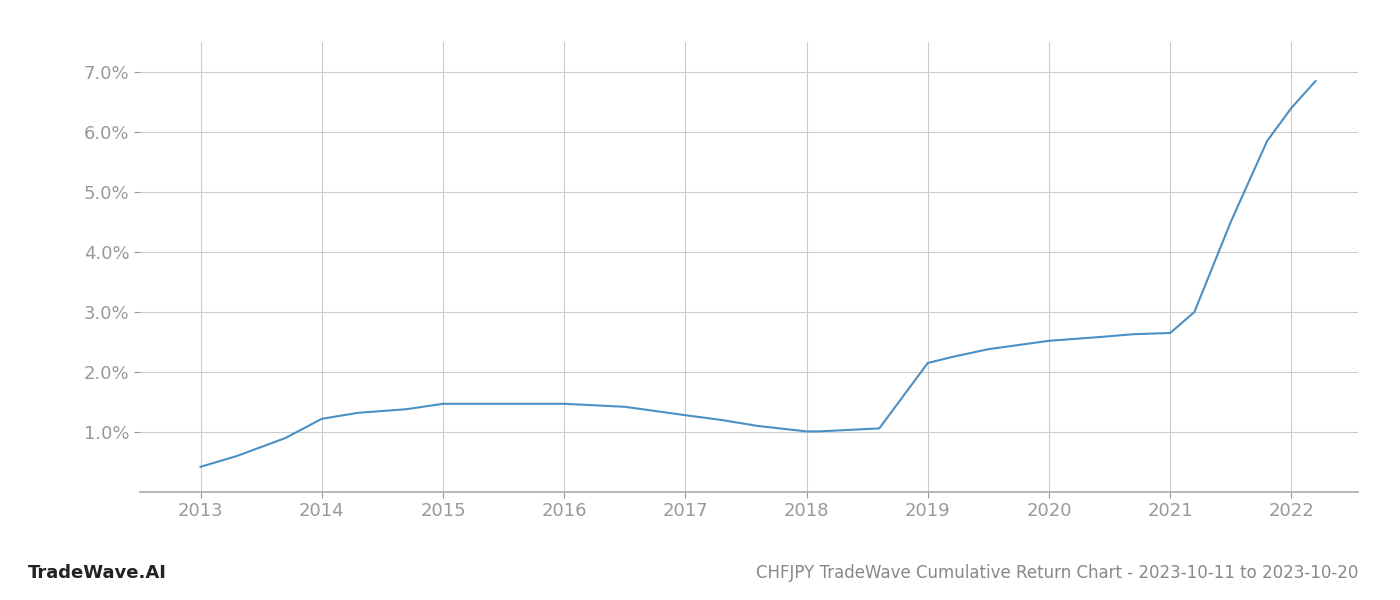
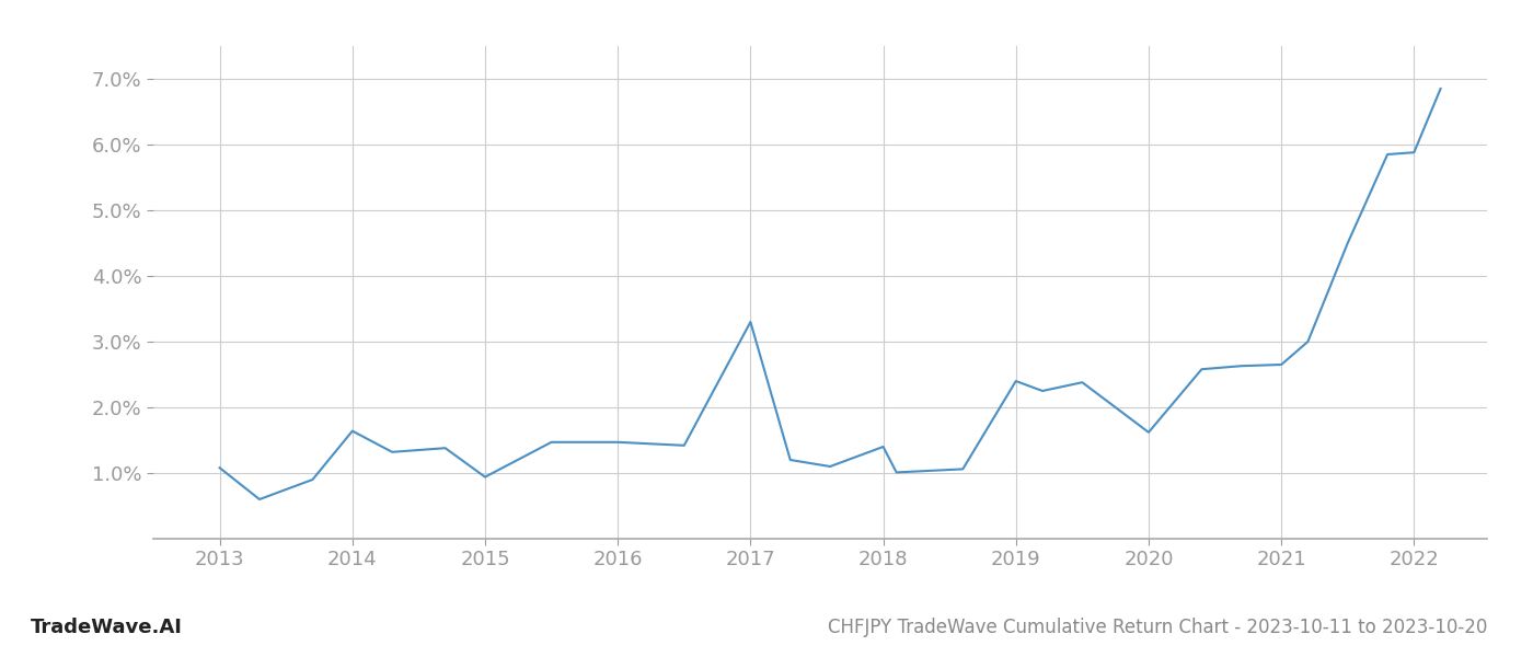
2013: 0.42% -> 1.08%
2014: 1.22% -> 1.64%
2015: 1.47% -> 0.94%
2017: 1.28% -> 3.30%
2018: 1.01% -> 1.40%
2019: 2.15% -> 2.40%
2020: 2.52% -> 1.62%
2022: 6.40% -> 5.88%
